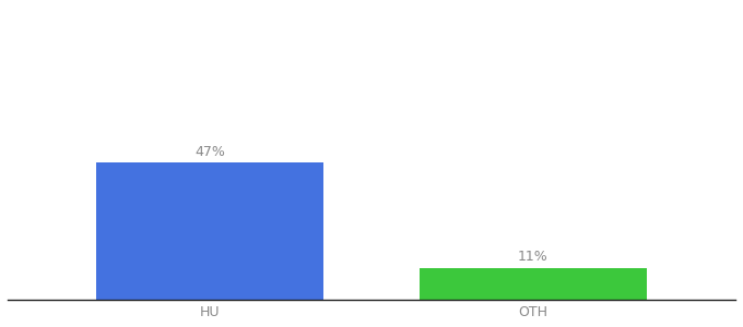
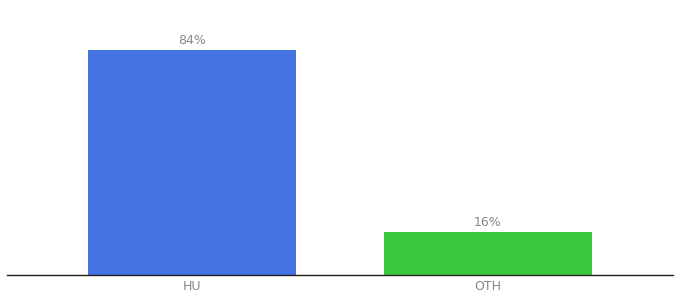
HU: 47% -> 84%
OTH: 11% -> 16%
